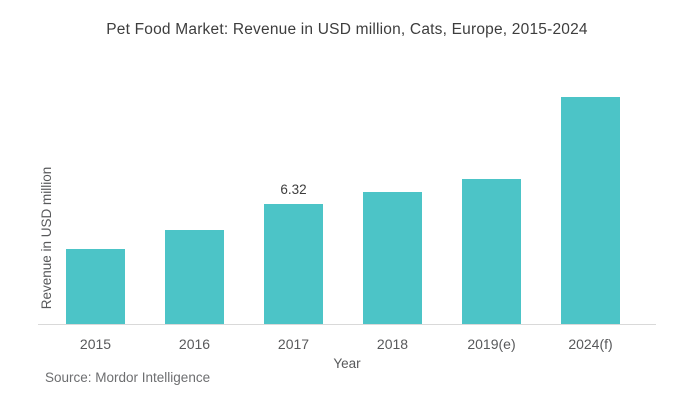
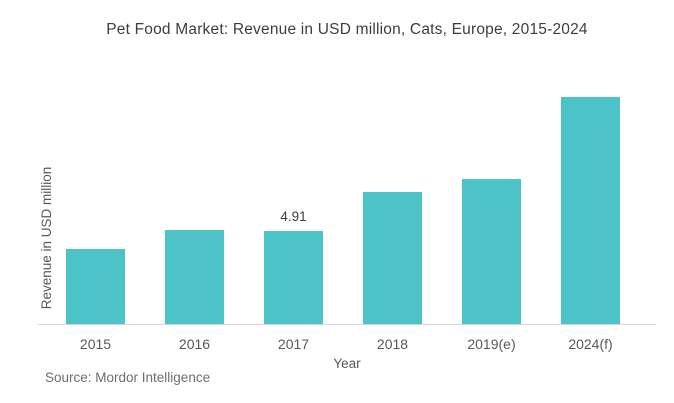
2017: 6.32 -> 4.91
